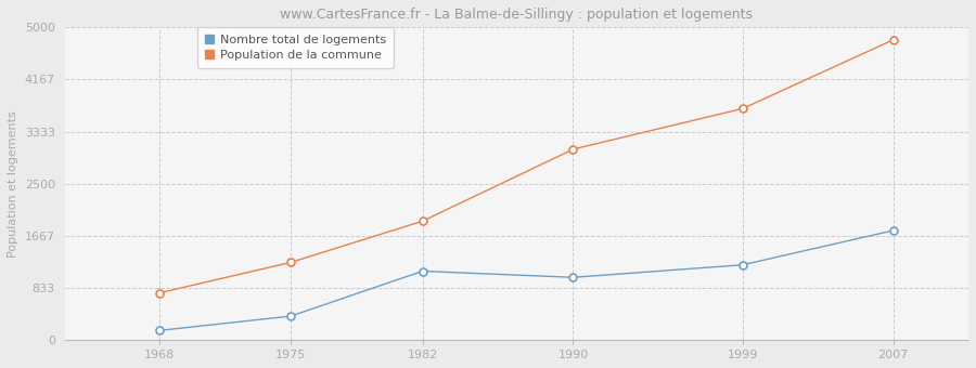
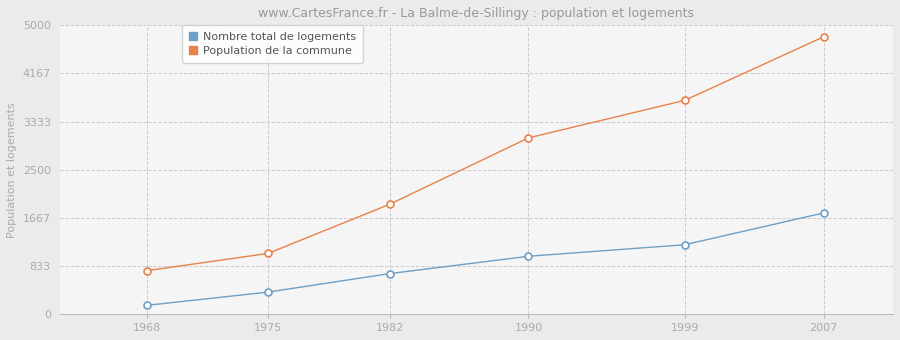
Population de la commune/1975: 1240 -> 1050
Nombre total de logements/1982: 1100 -> 700
